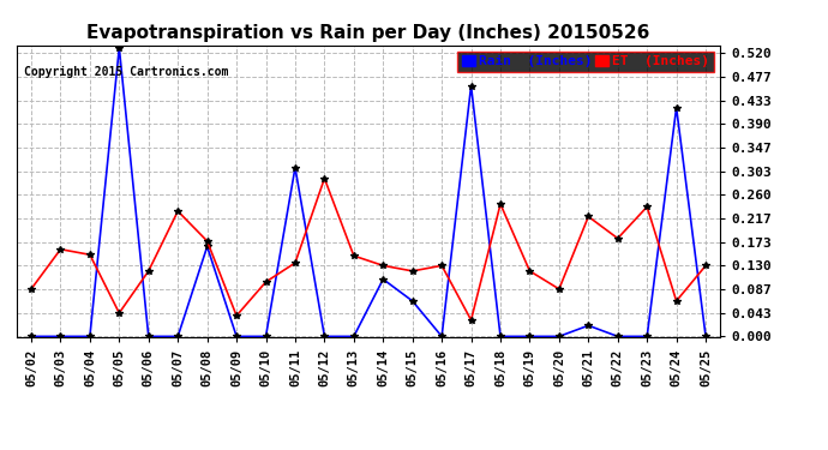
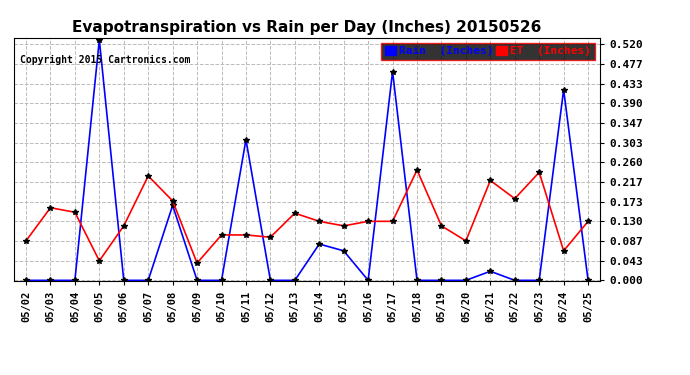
ET (Inches)/05/11: 0.135 -> 0.100
ET (Inches)/05/12: 0.290 -> 0.095
Rain (Inches)/05/14: 0.105 -> 0.080
ET (Inches)/05/17: 0.030 -> 0.130
